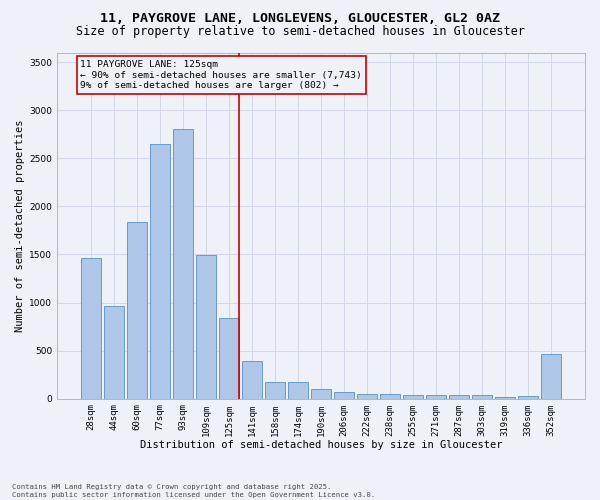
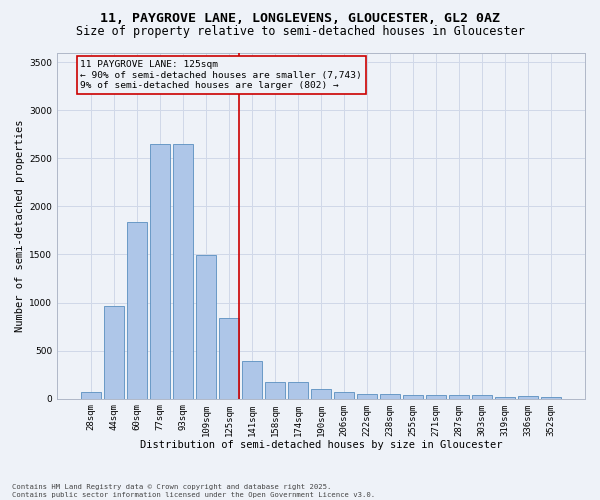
28sqm: 1460 -> 80
93sqm: 2800 -> 2650
352sqm: 460 -> 20
